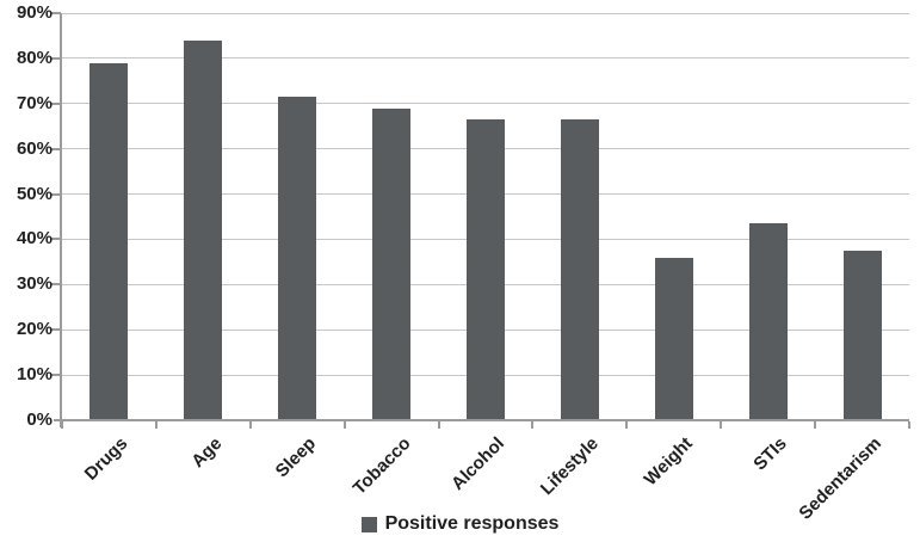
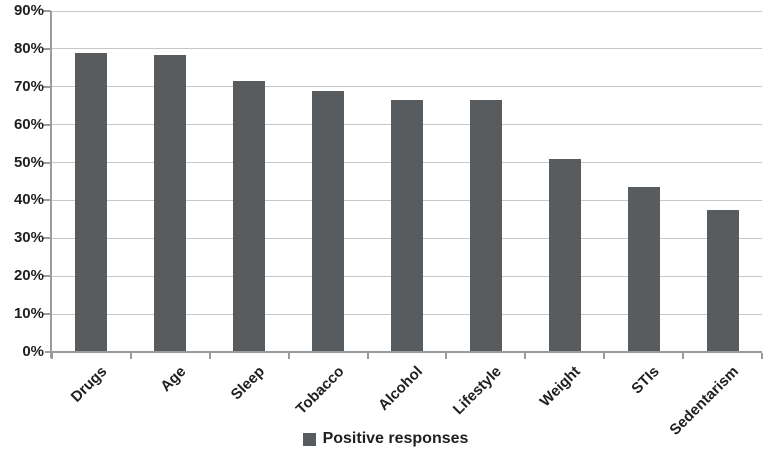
Age: 84% -> 78%
Weight: 36% -> 51%
